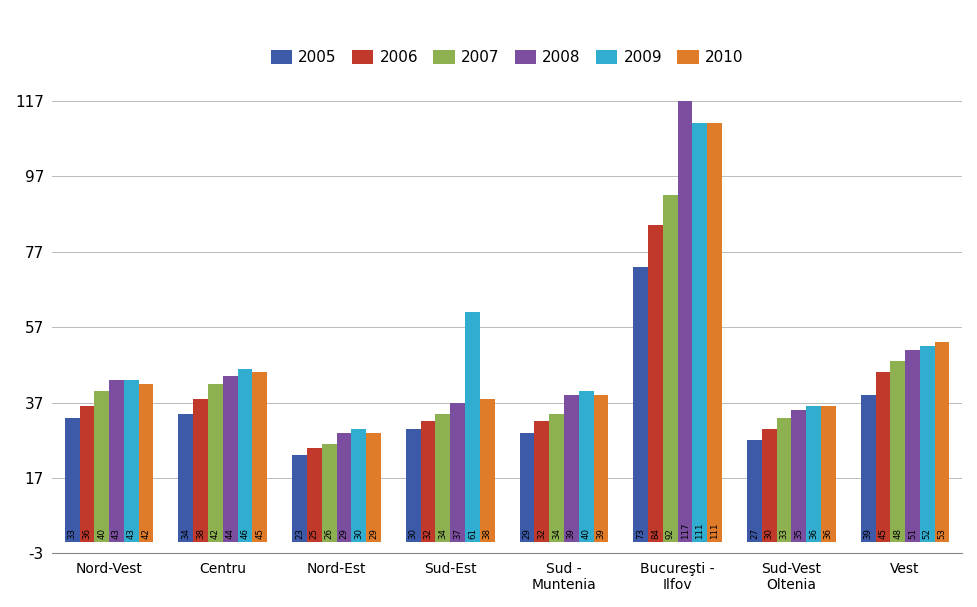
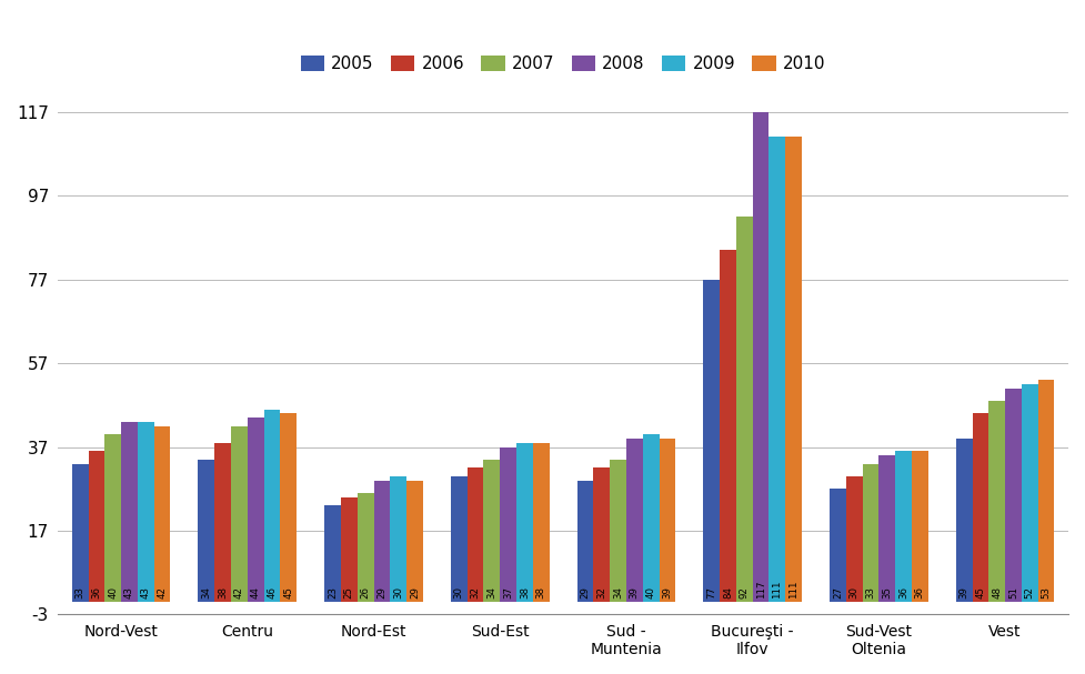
2009/Sud-Est: 61 -> 38
2005/Bucureşti - Ilfov: 73 -> 77
